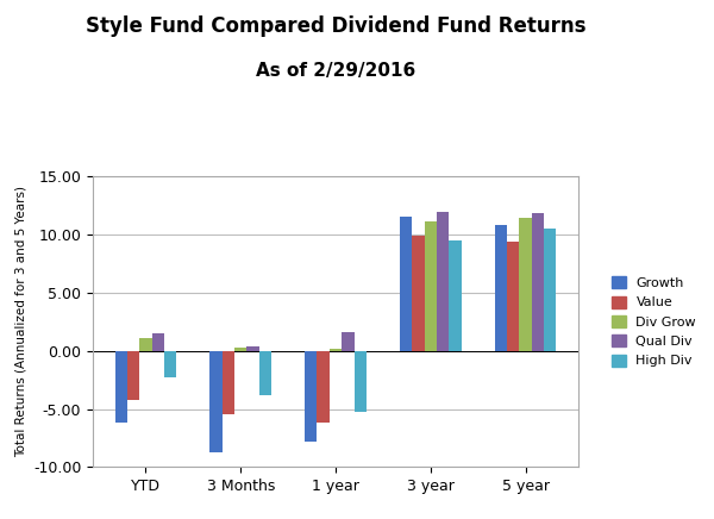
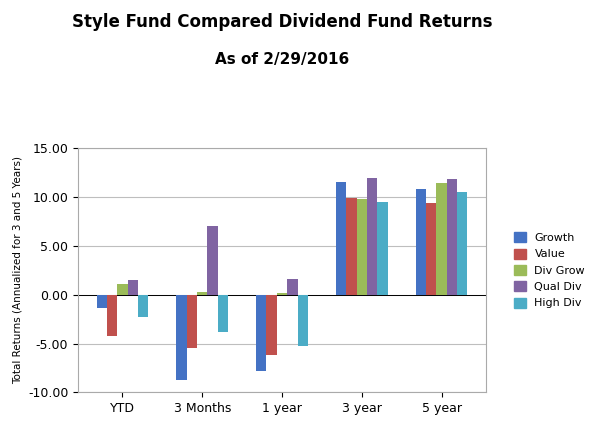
Growth/YTD: -6.2 -> -1.4
Qual Div/3 Months: 0.4 -> 7.0
Div Grow/3 year: 11.1 -> 9.8
